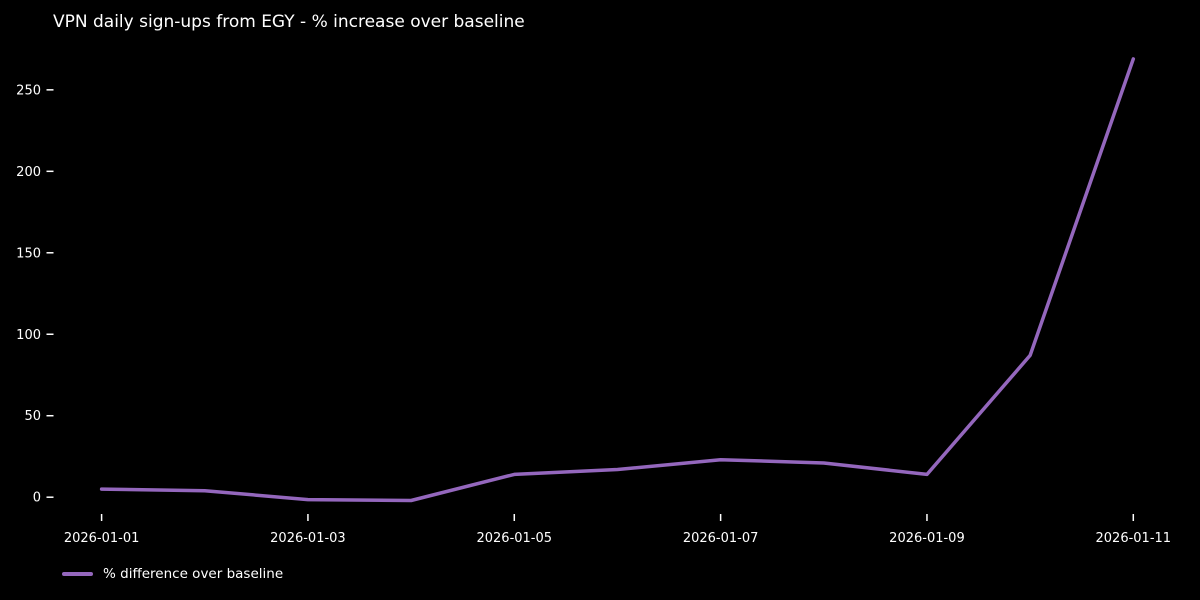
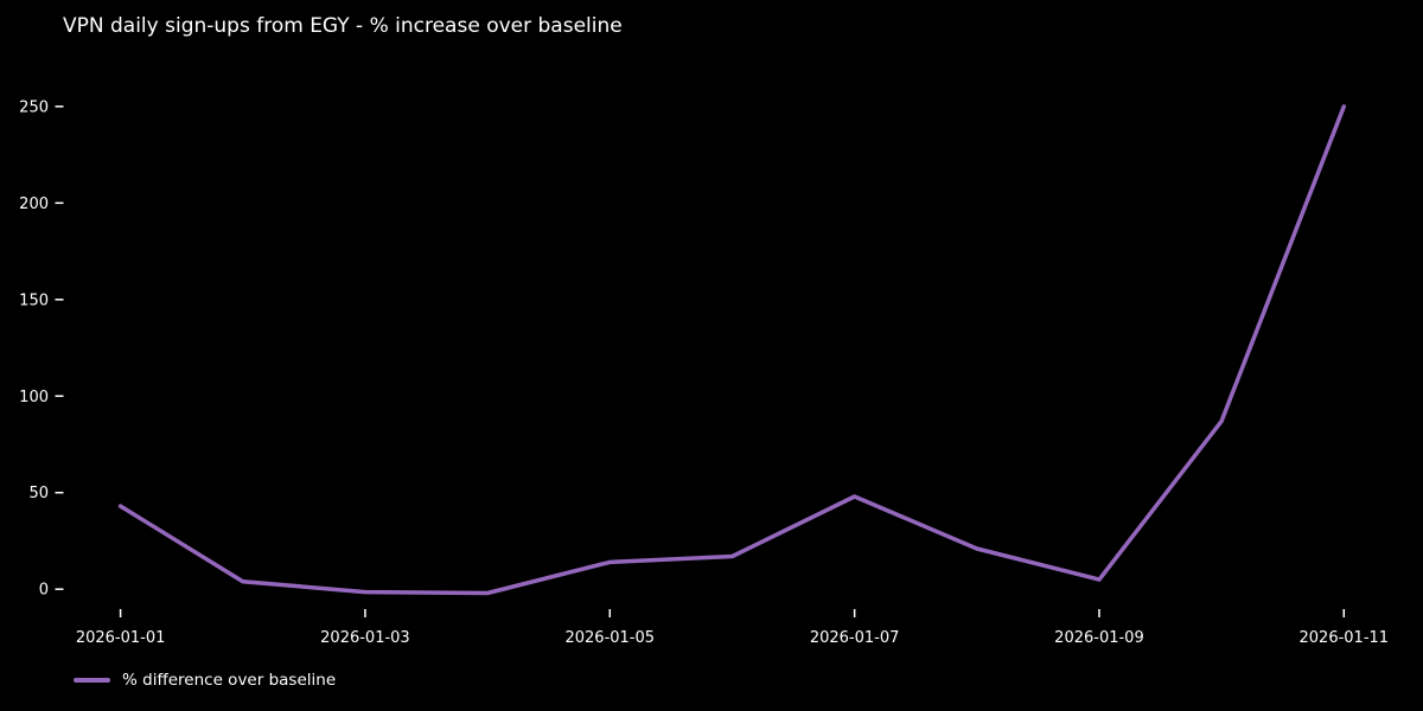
2026-01-01: 5 -> 43
2026-01-07: 23 -> 48
2026-01-09: 14 -> 5
2026-01-11: 269 -> 250
